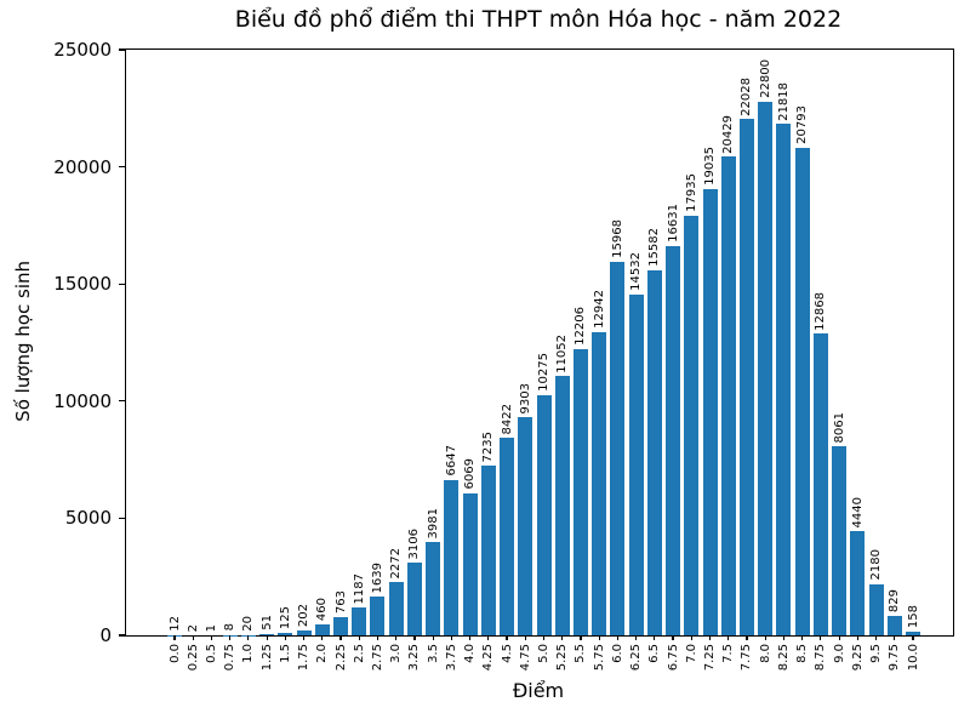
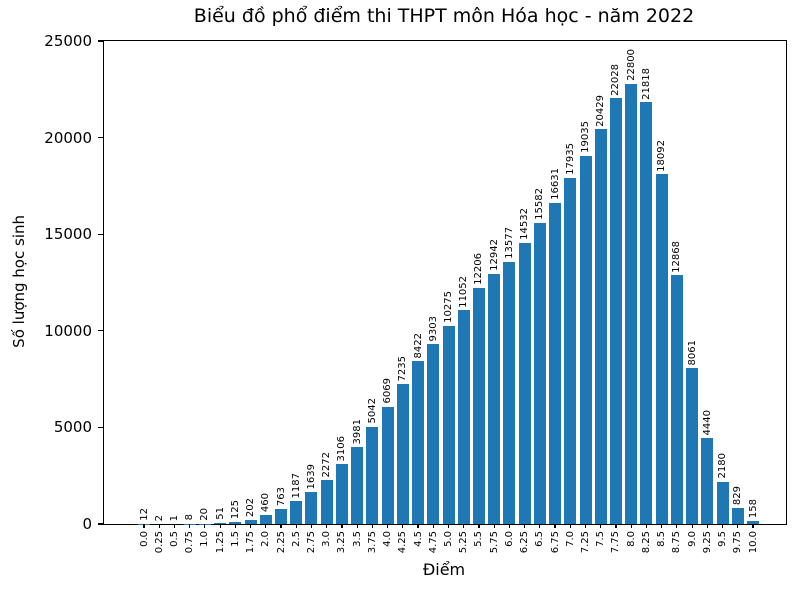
3.75: 6647 -> 5042
6.0: 15968 -> 13577
8.5: 20793 -> 18092
